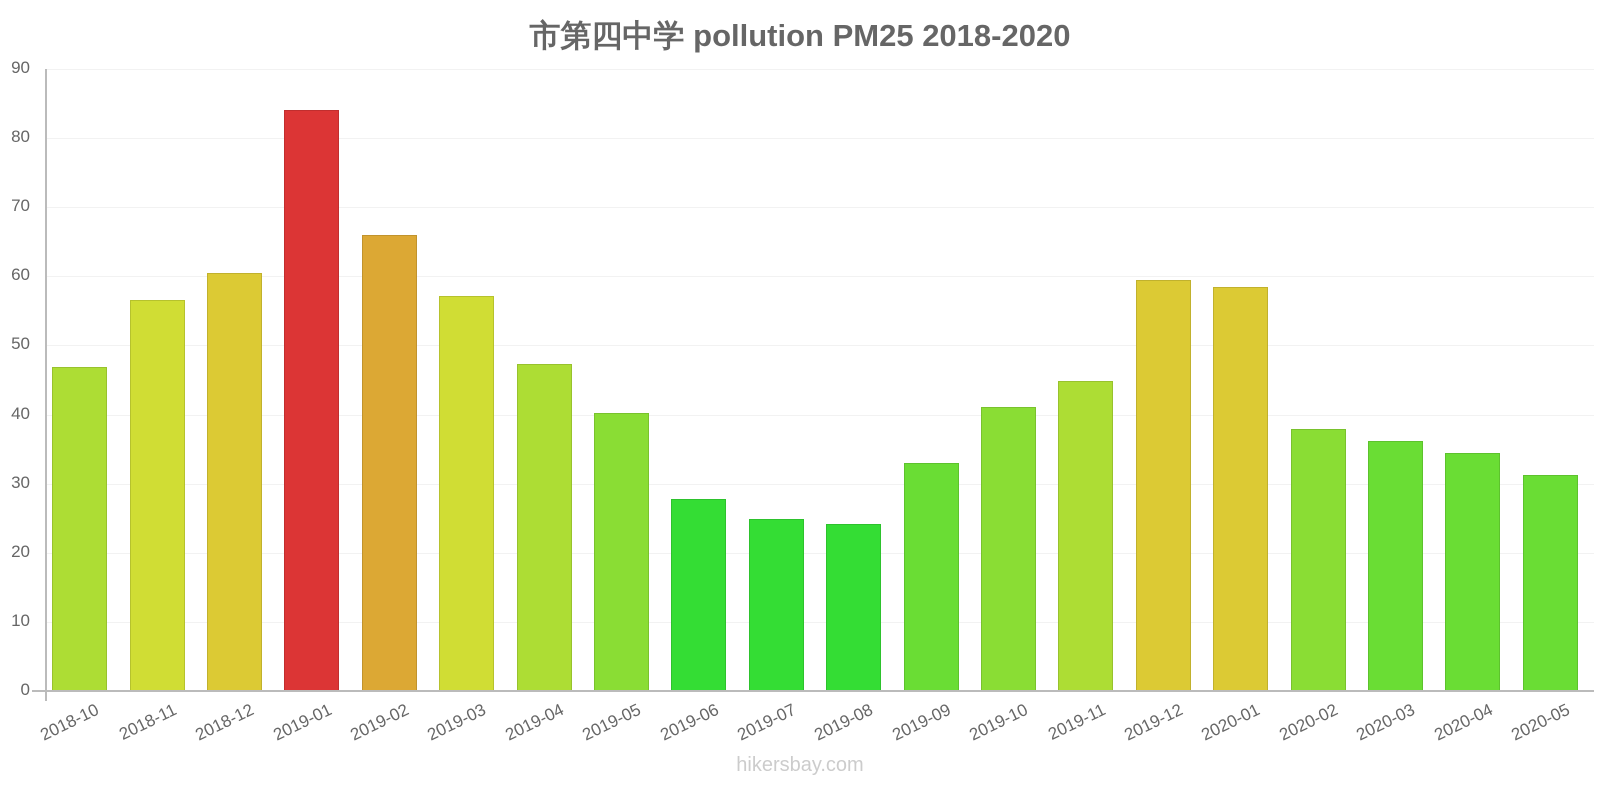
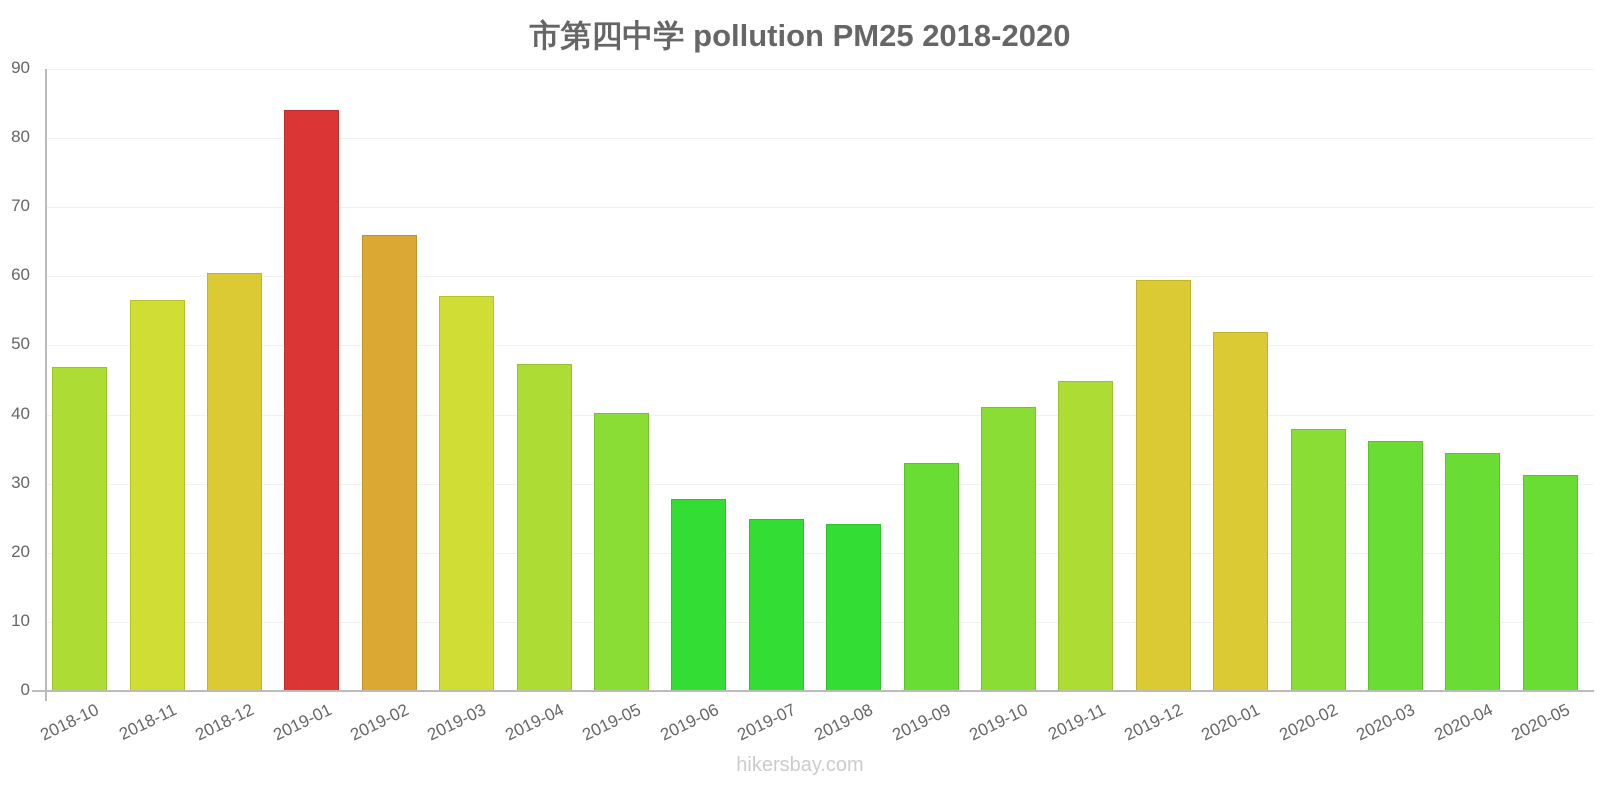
2020-01: 58 -> 52
